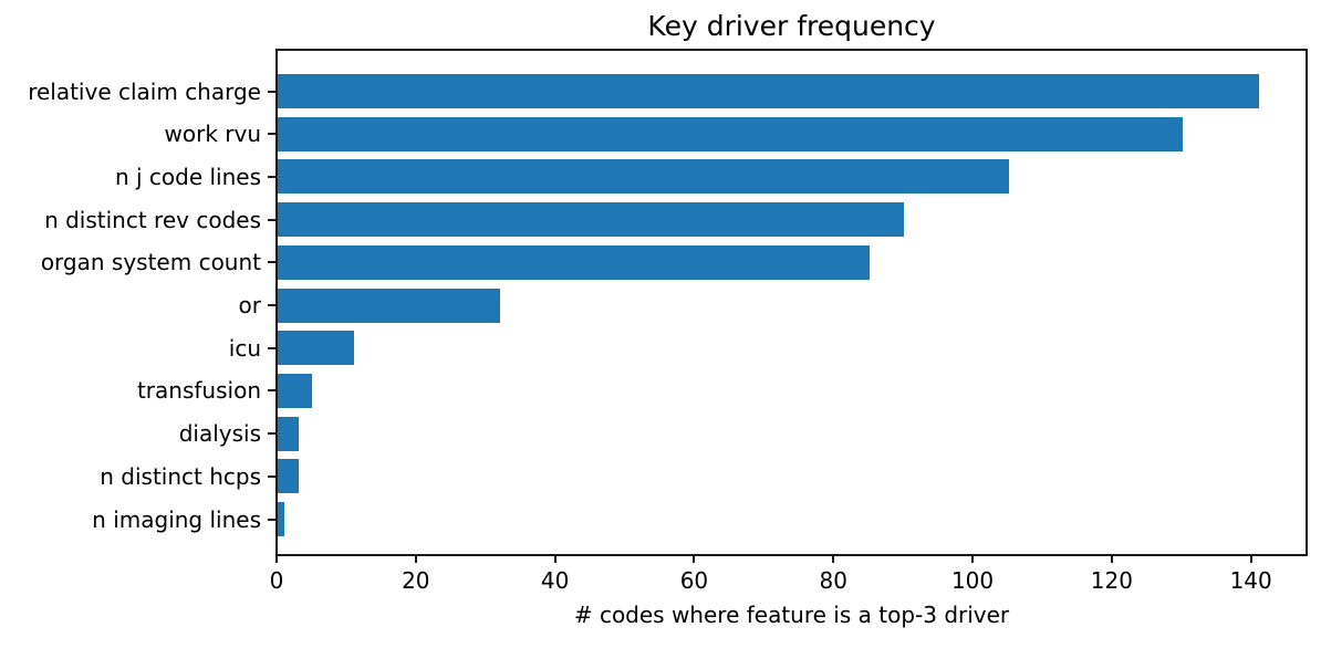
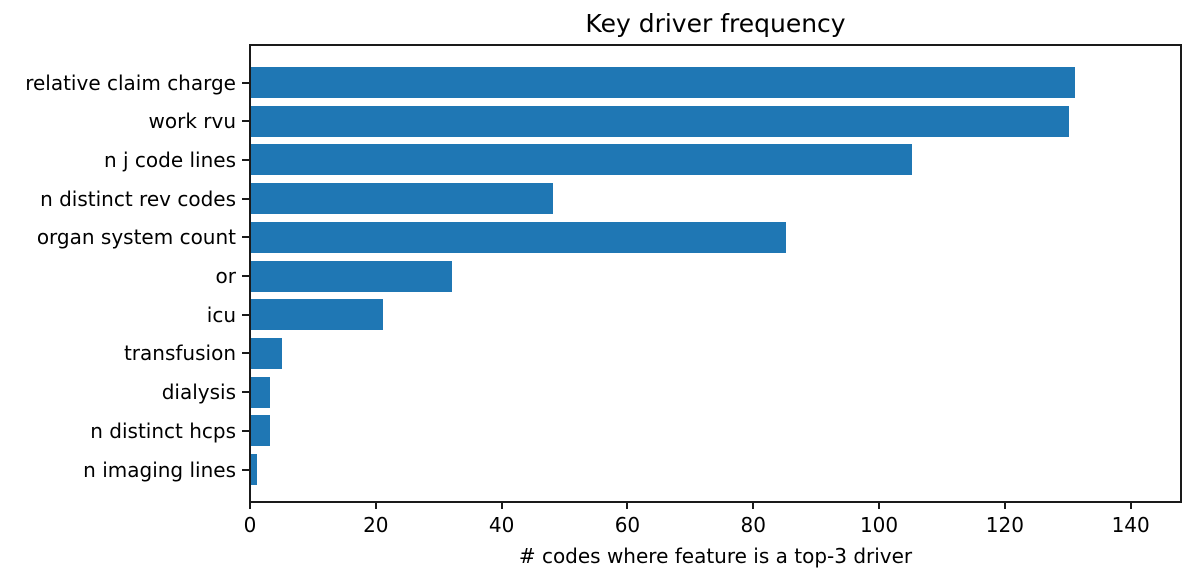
relative claim charge: 141 -> 131
n distinct rev codes: 90 -> 48
icu: 11 -> 21
